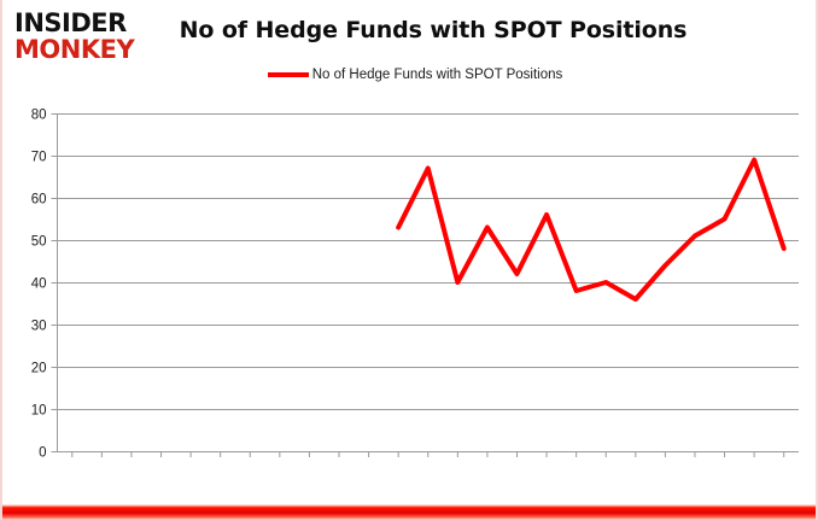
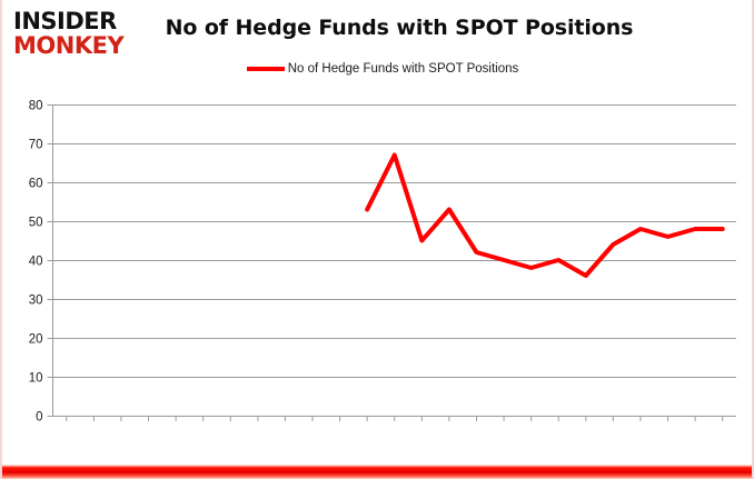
18Q4: 40 -> 45
19Q3: 56 -> 40
20Q4: 51 -> 48
21Q1: 55 -> 46
21Q2: 69 -> 48
